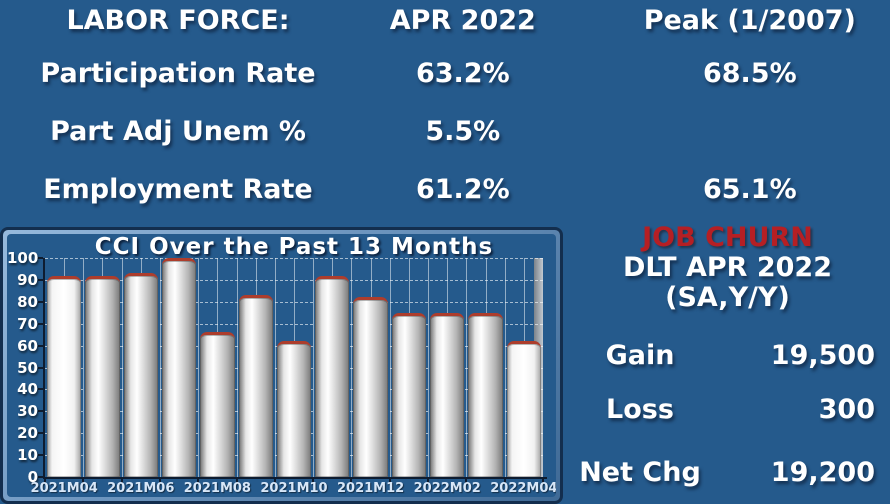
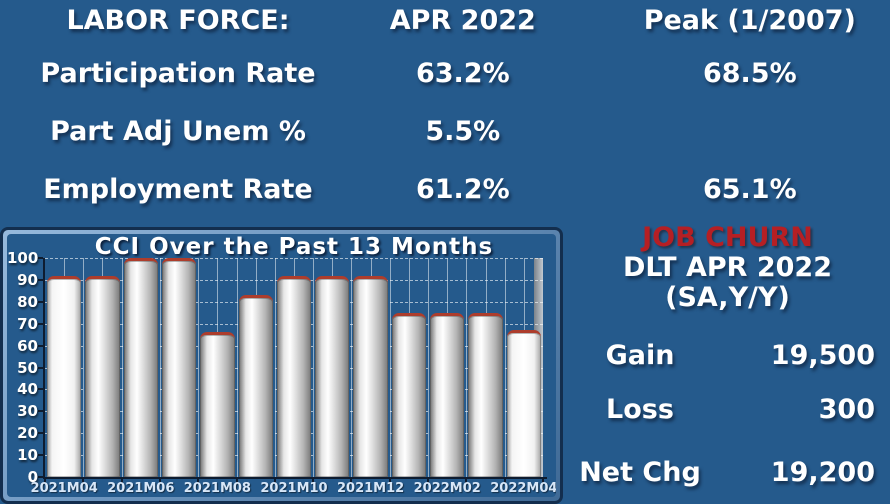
2021M06: 93 -> 100
2021M10: 62 -> 92
2021M12: 82 -> 92
2022M04: 62 -> 67
